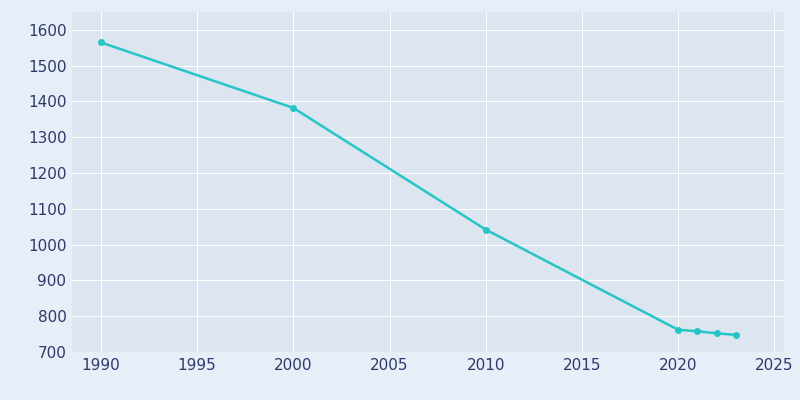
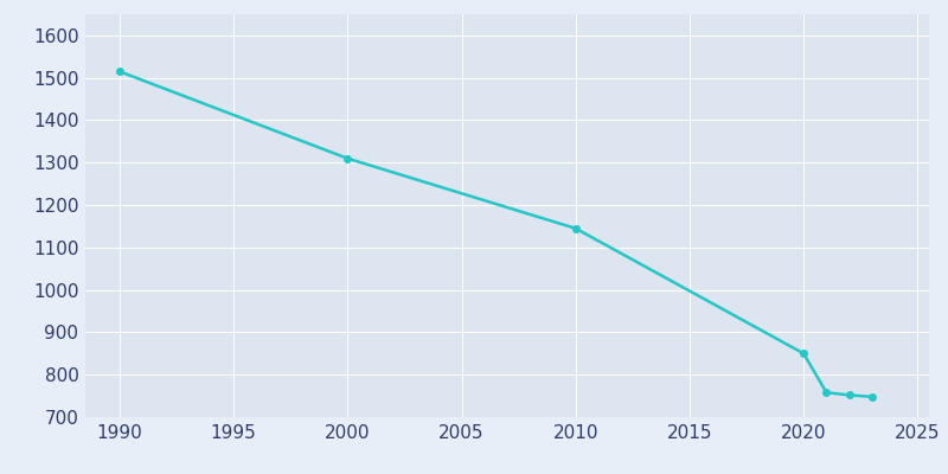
1990: 1565 -> 1515
2000: 1382 -> 1310
2010: 1042 -> 1145
2020: 762 -> 850
